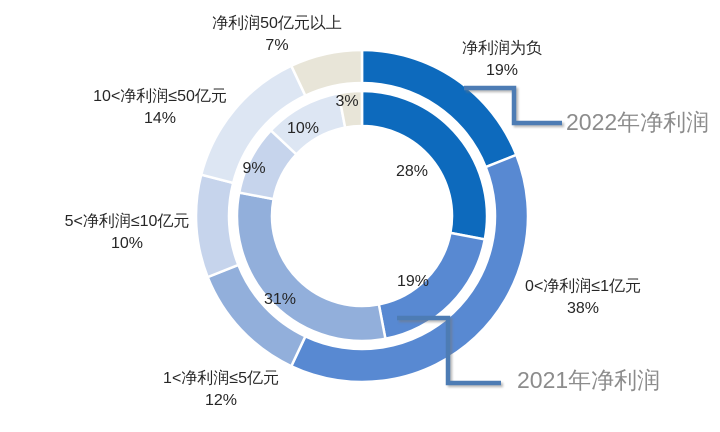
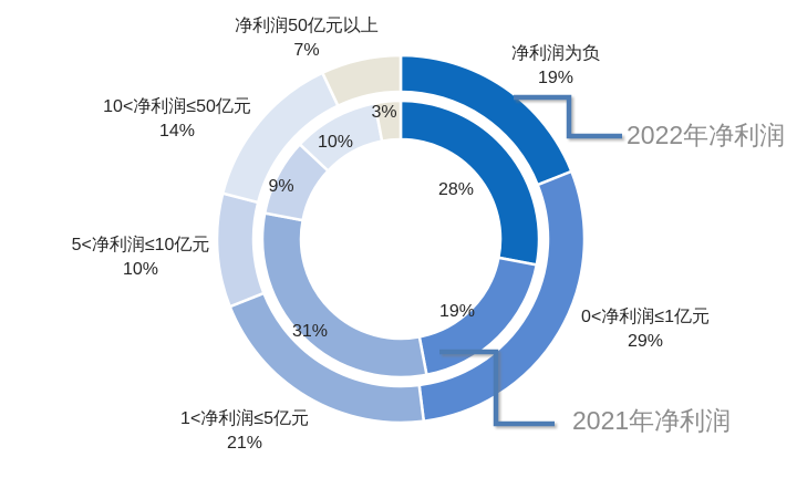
2022年净利润/0<净利润≤1亿元: 38% -> 29%
2022年净利润/1<净利润≤5亿元: 12% -> 21%
